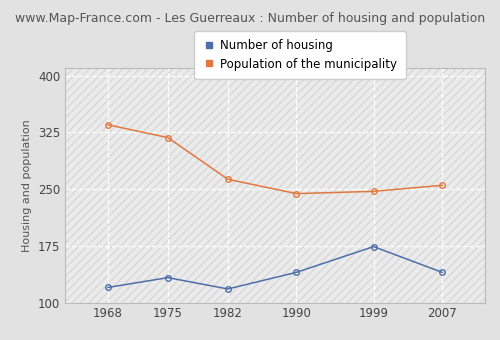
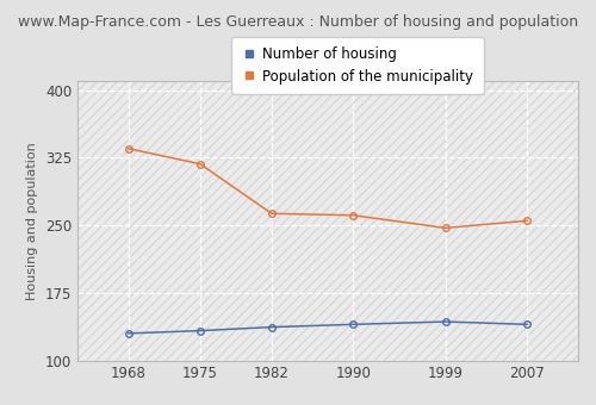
Number of housing/1968: 120 -> 130
Number of housing/1982: 118 -> 137
Population of the municipality/1990: 244 -> 261
Number of housing/1999: 174 -> 143
